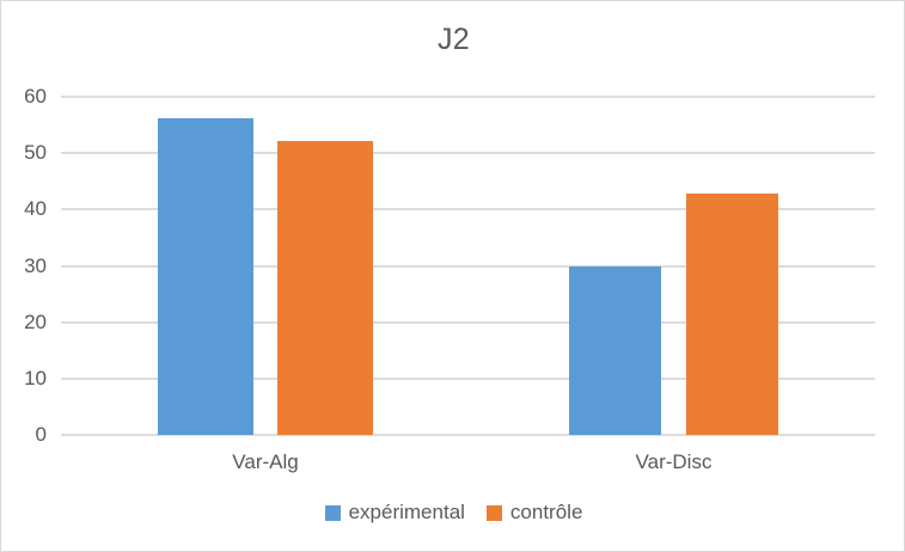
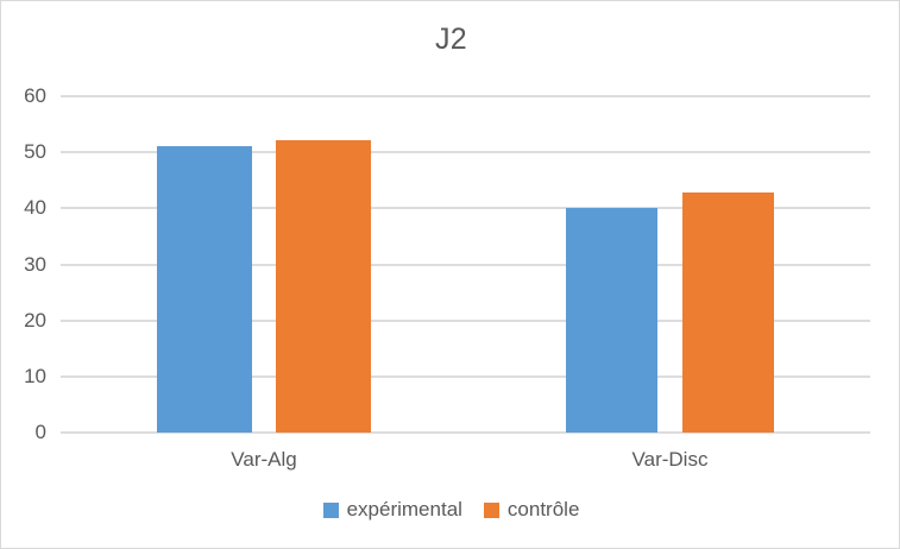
expérimental/Var-Alg: 56 -> 51
expérimental/Var-Disc: 30 -> 40
